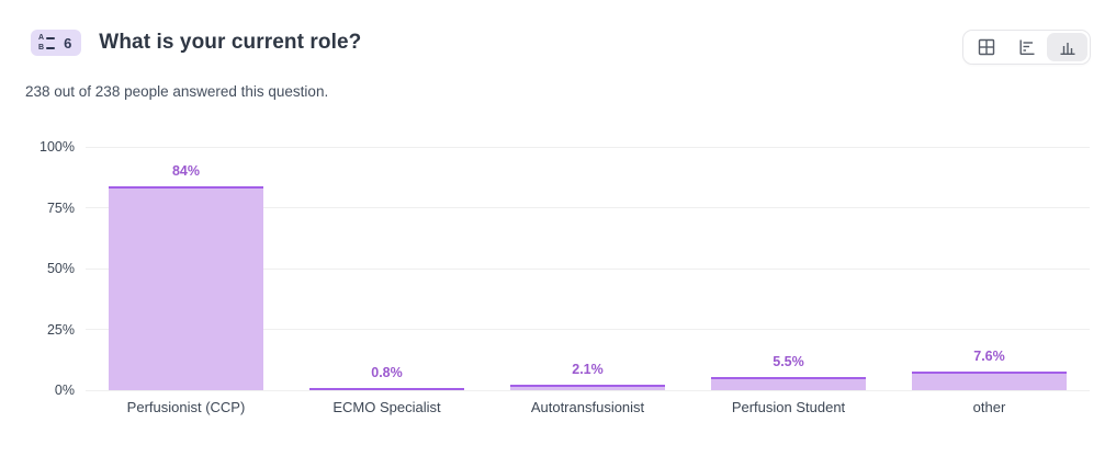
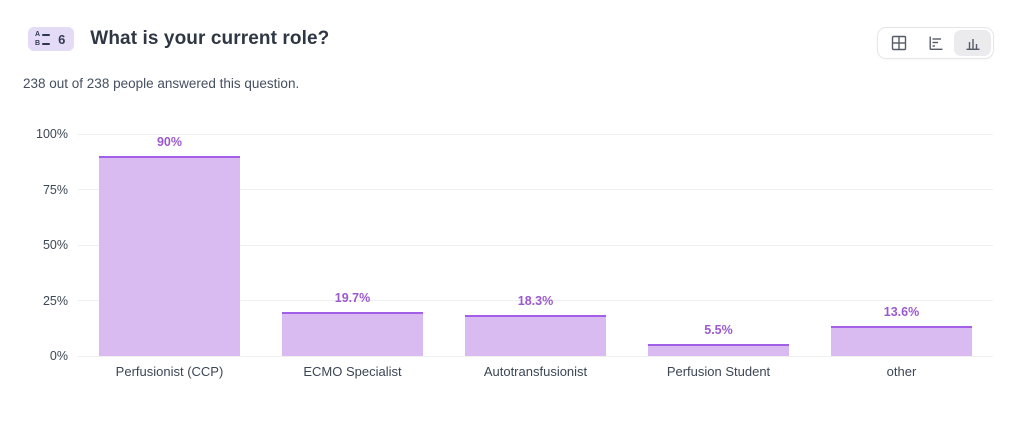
Perfusionist (CCP): 84% -> 90%
ECMO Specialist: 0.8% -> 19.7%
Autotransfusionist: 2.1% -> 18.3%
other: 7.6% -> 13.6%
